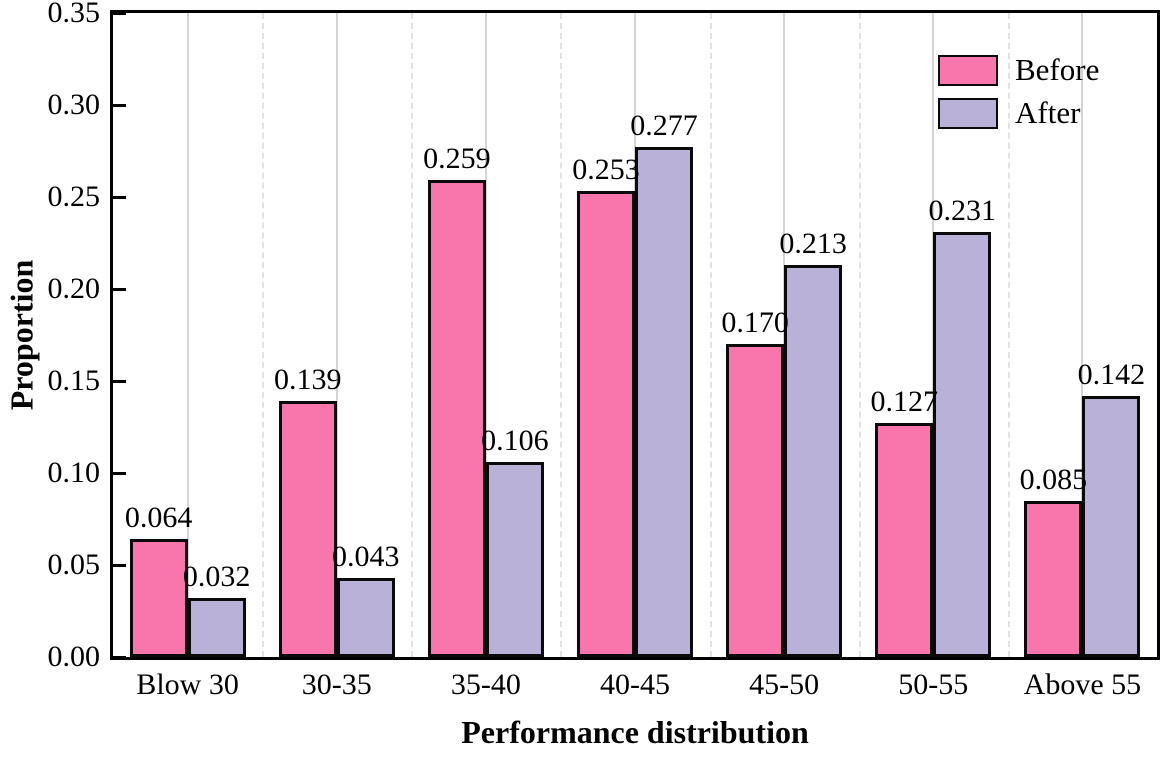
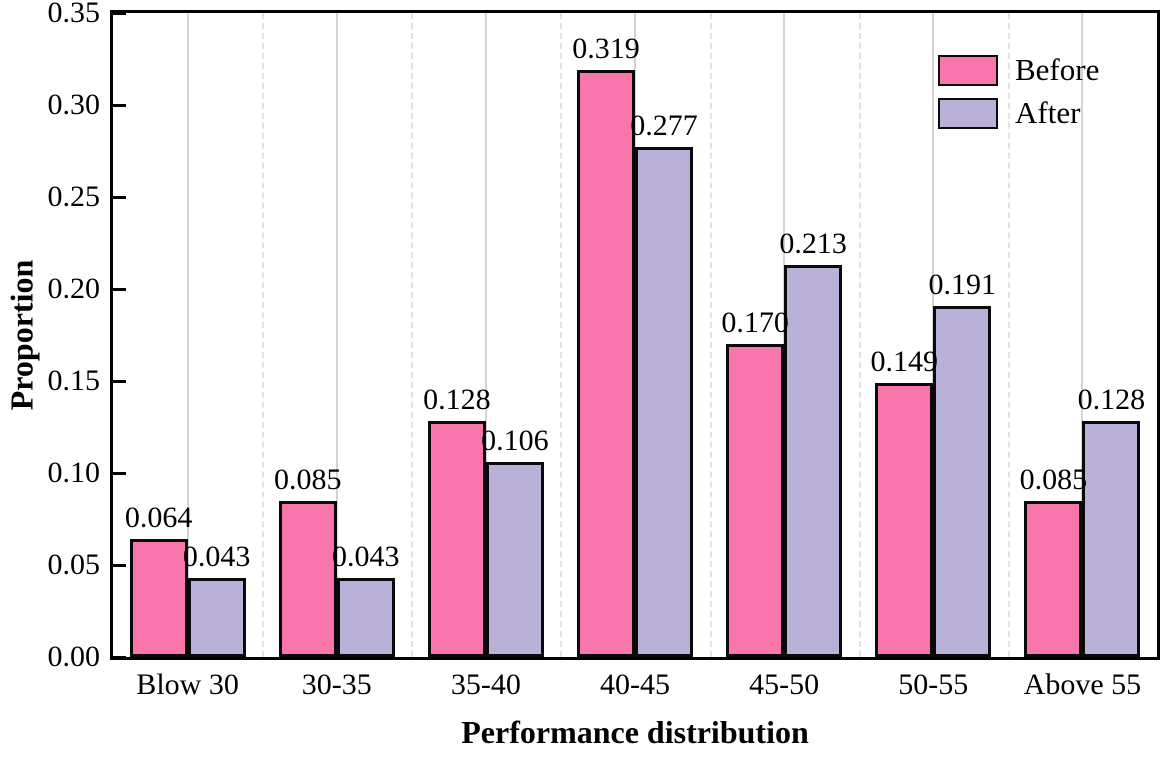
After/Blow 30: 0.032 -> 0.043
Before/30-35: 0.139 -> 0.085
Before/35-40: 0.259 -> 0.128
Before/40-45: 0.253 -> 0.319
Before/50-55: 0.127 -> 0.149
After/50-55: 0.231 -> 0.191
After/Above 55: 0.142 -> 0.128
